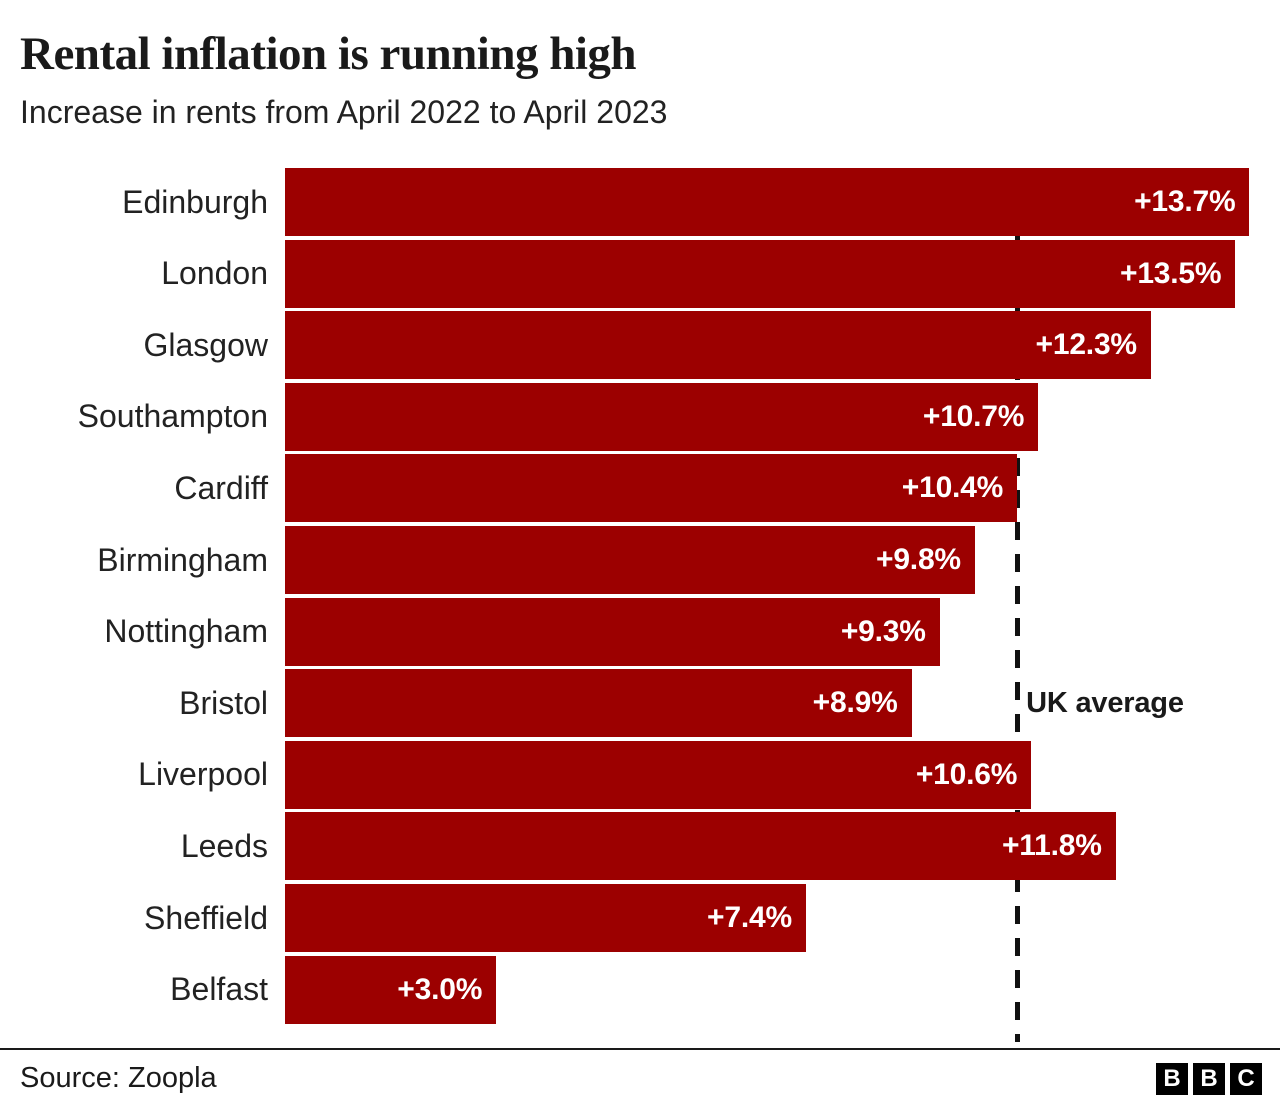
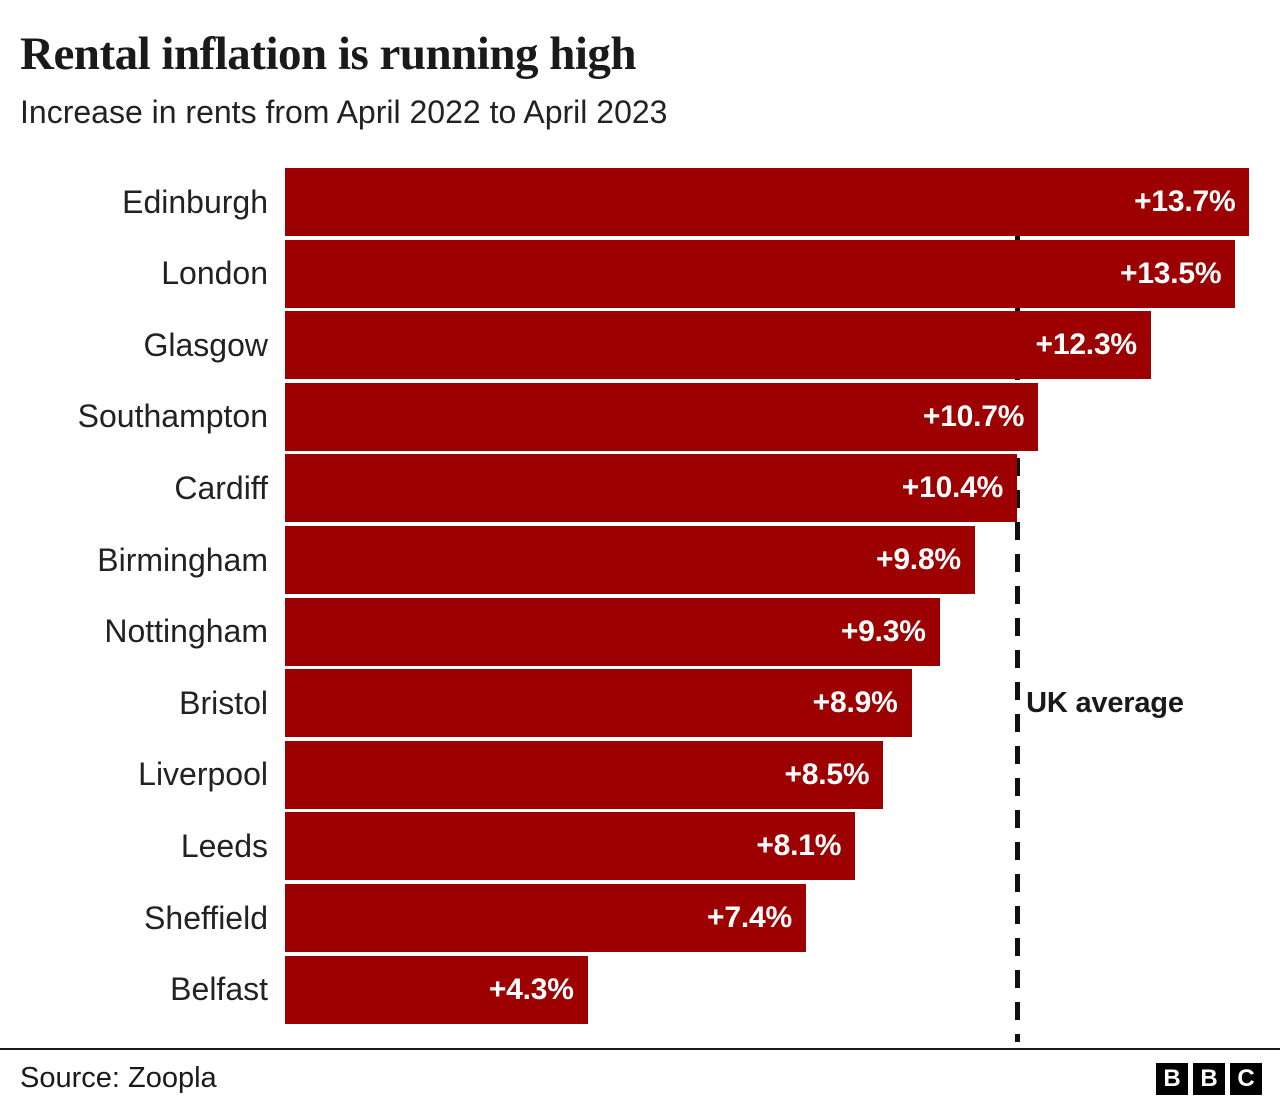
Liverpool: +10.6% -> +8.5%
Leeds: +11.8% -> +8.1%
Belfast: +3.0% -> +4.3%
